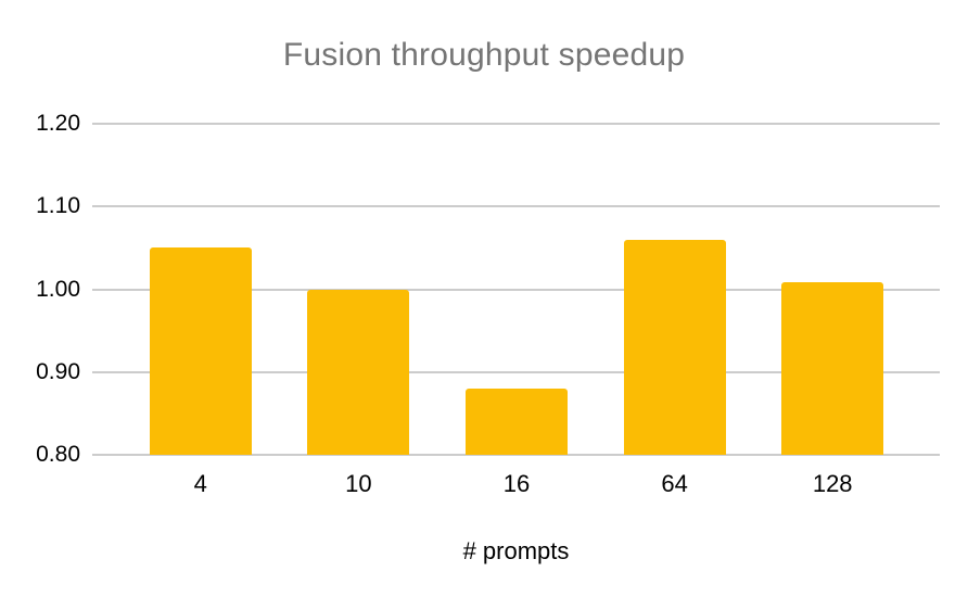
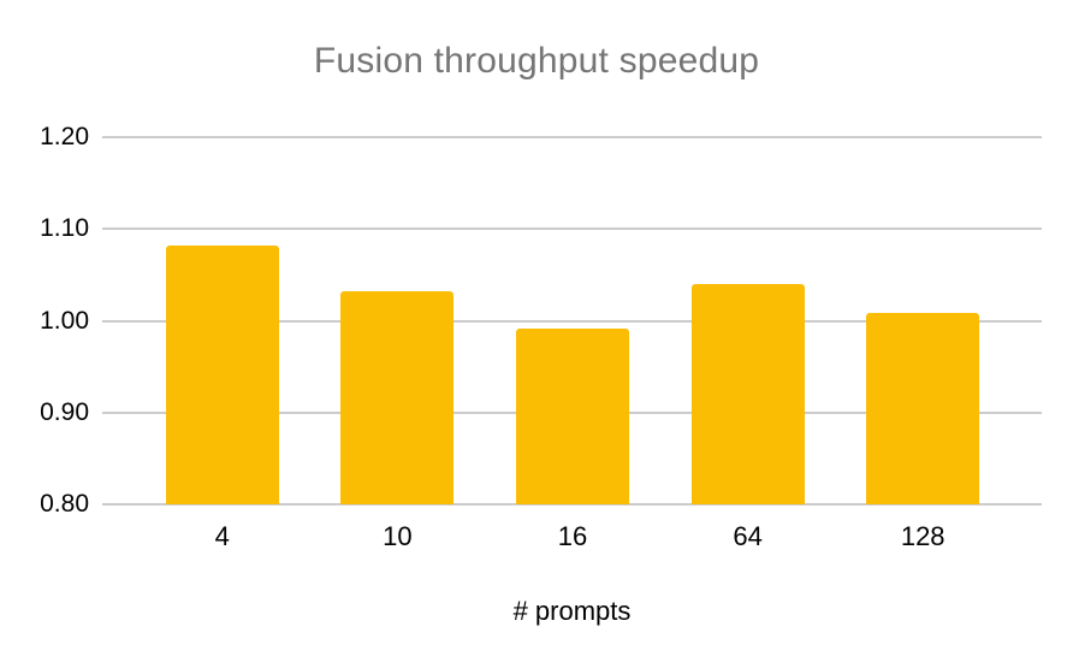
4: 1.05 -> 1.08
10: 1.00 -> 1.03
16: 0.88 -> 0.99
64: 1.06 -> 1.04
